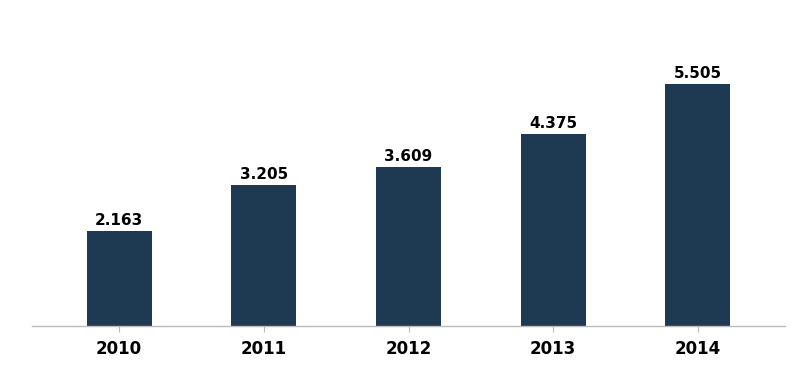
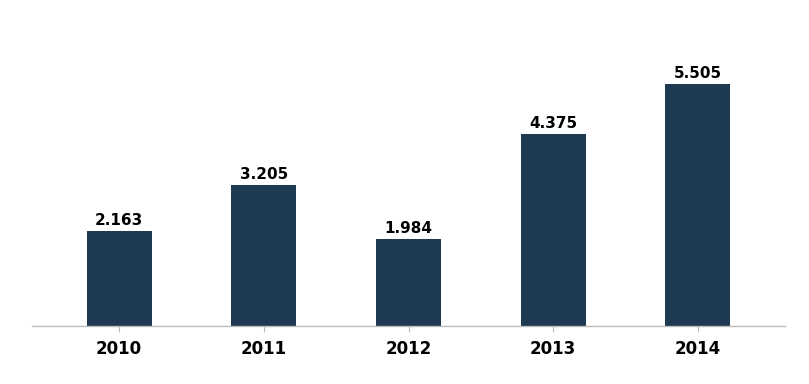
2012: 3.609 -> 1.984
